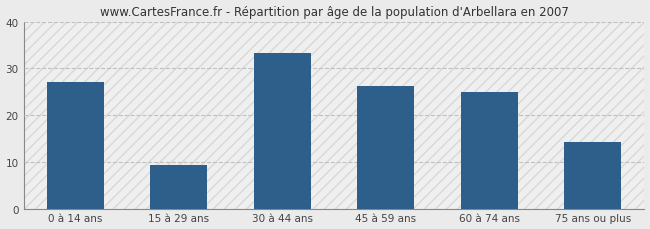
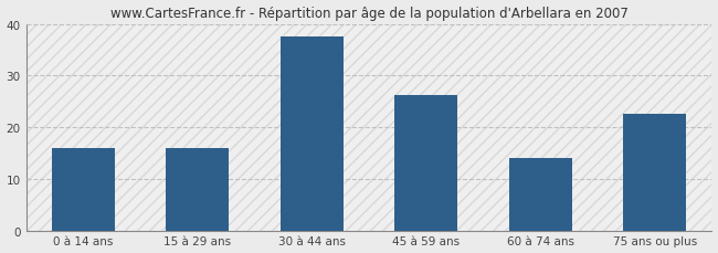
0 à 14 ans: 27.0 -> 16.0
15 à 29 ans: 9.3 -> 16.0
30 à 44 ans: 33.3 -> 37.5
60 à 74 ans: 25.0 -> 14.0
75 ans ou plus: 14.3 -> 22.5
